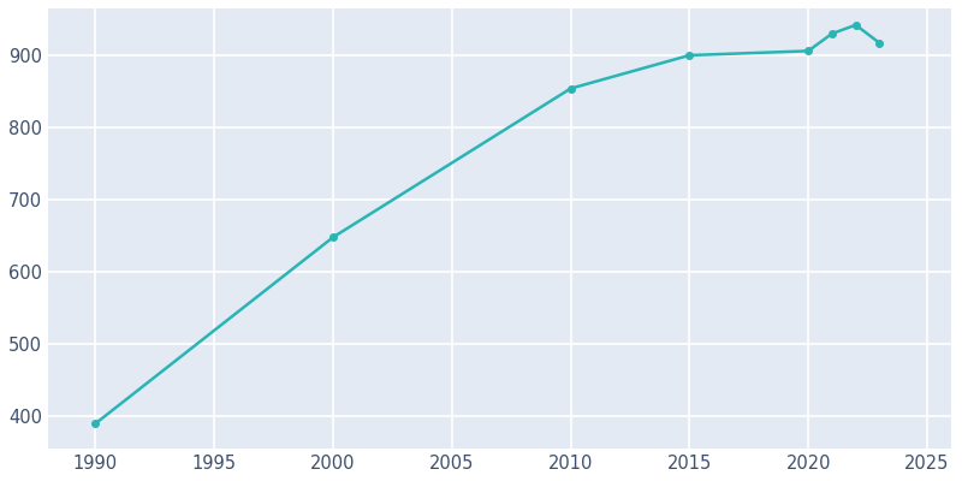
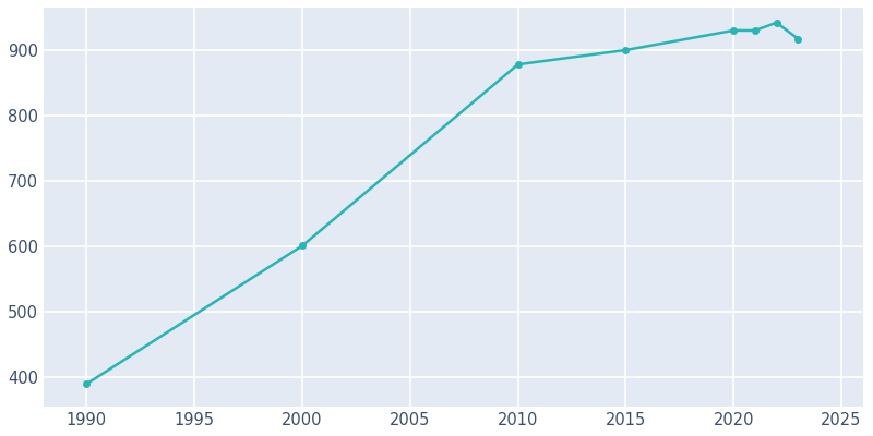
2000: 648 -> 601
2010: 854 -> 878
2020: 906 -> 930
